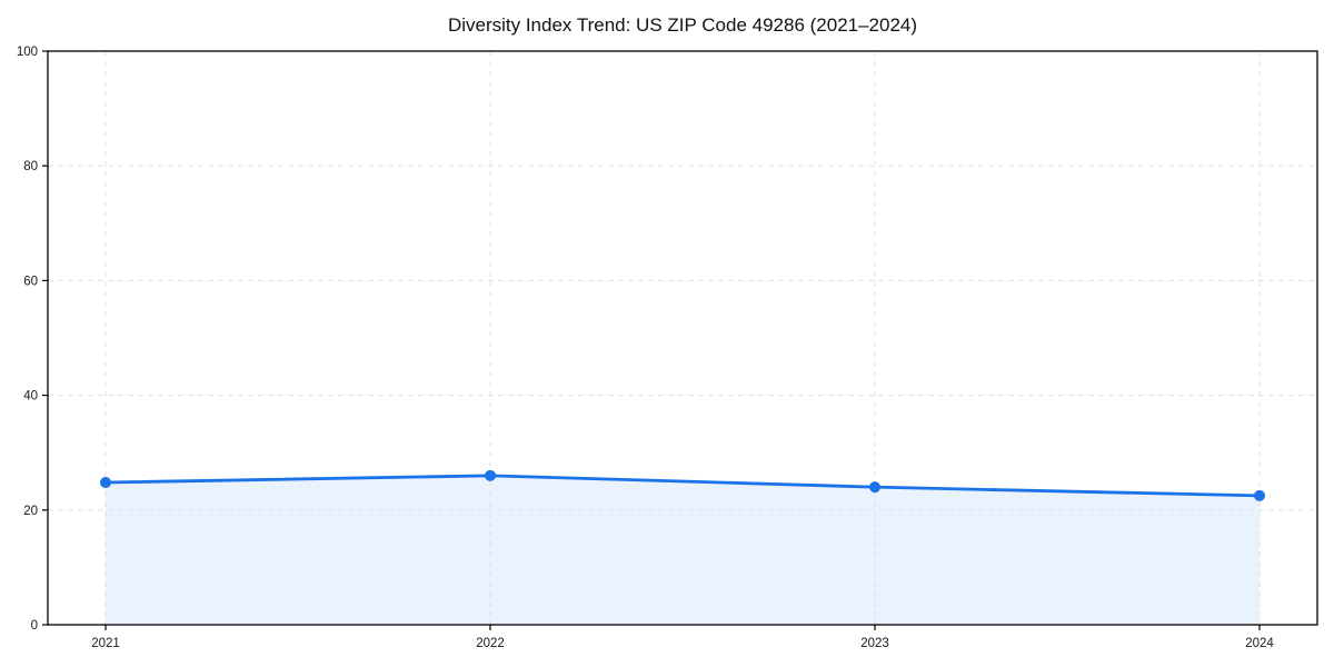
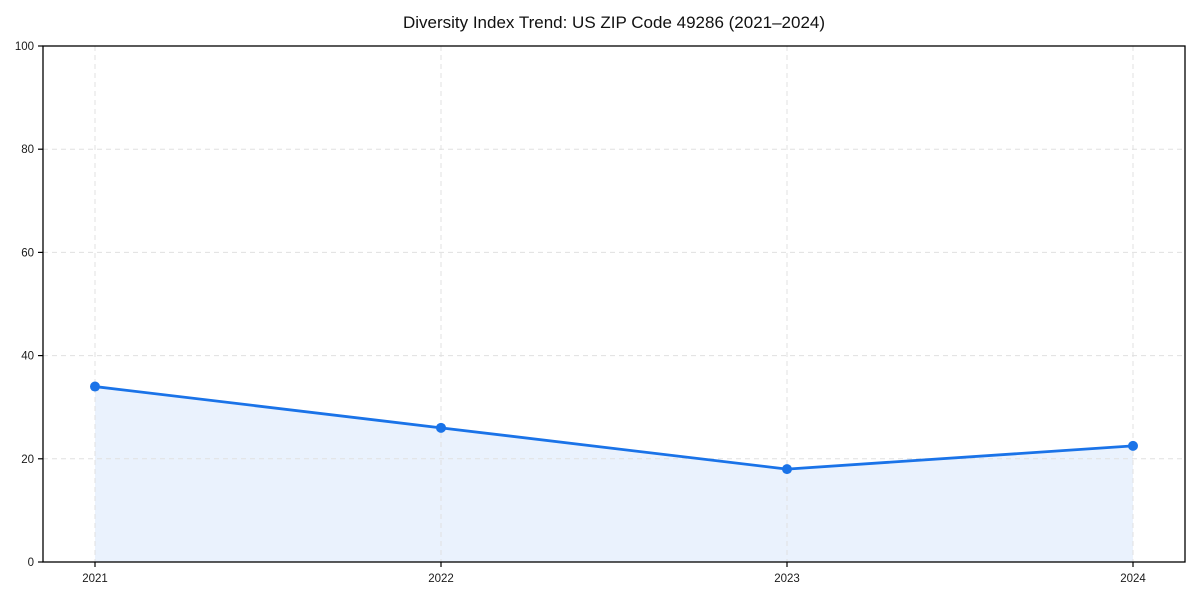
2021: 25 -> 34
2023: 24 -> 18
